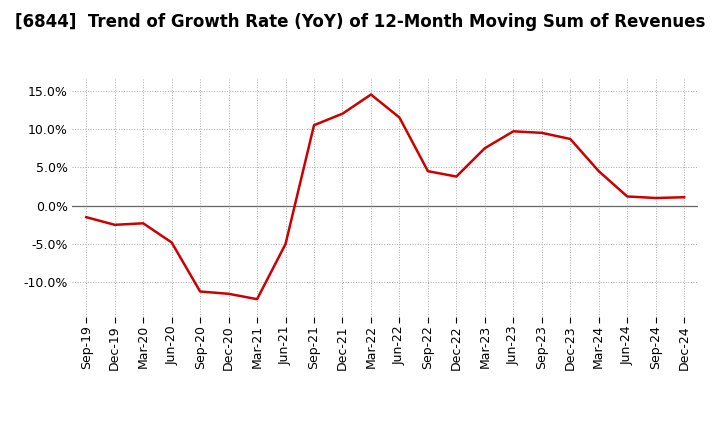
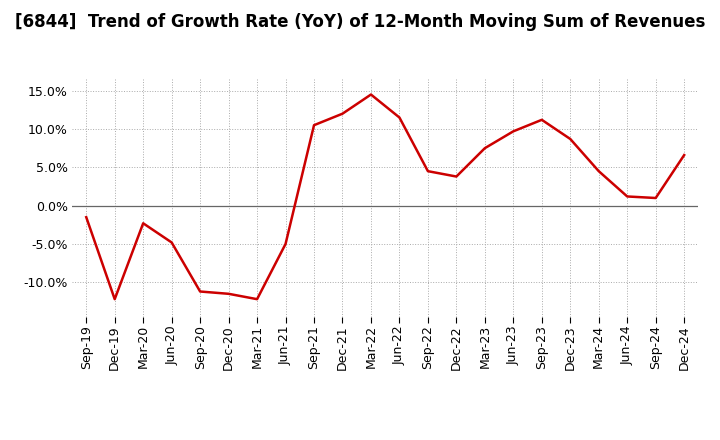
Dec-19: -2.5% -> -12.2%
Sep-23: 9.5% -> 11.2%
Dec-24: 1.1% -> 6.6%
